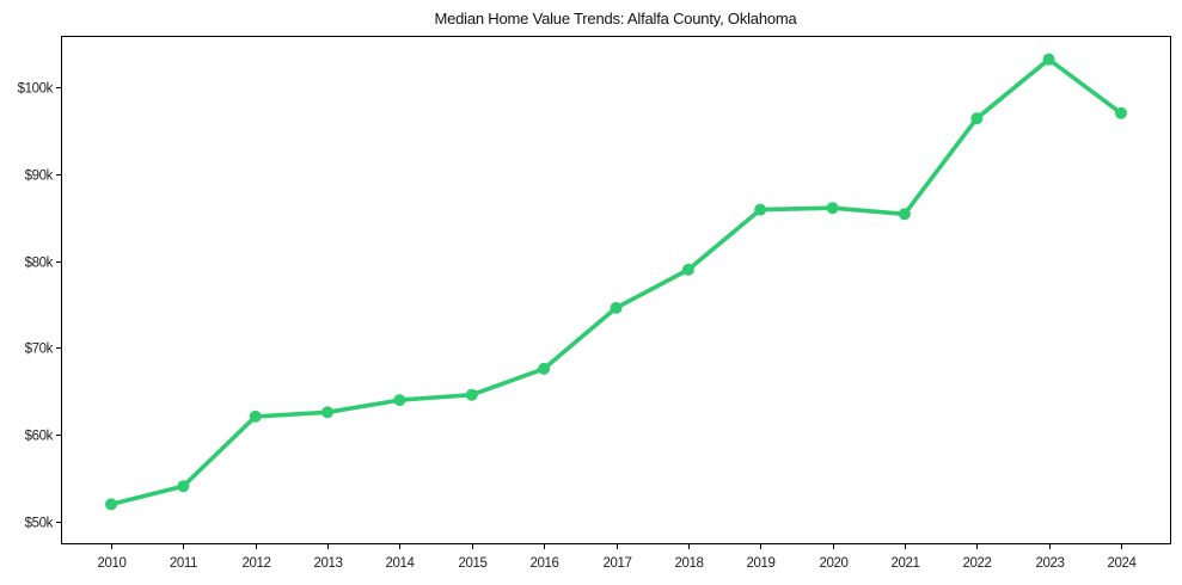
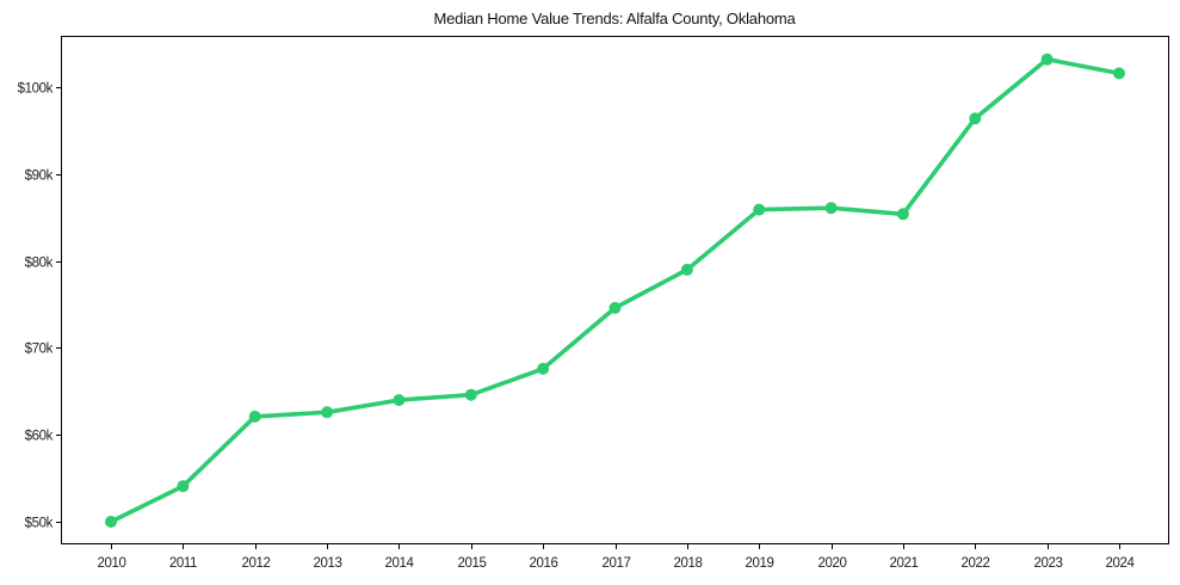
2010: $52k -> $50k
2024: $97k -> $102k
